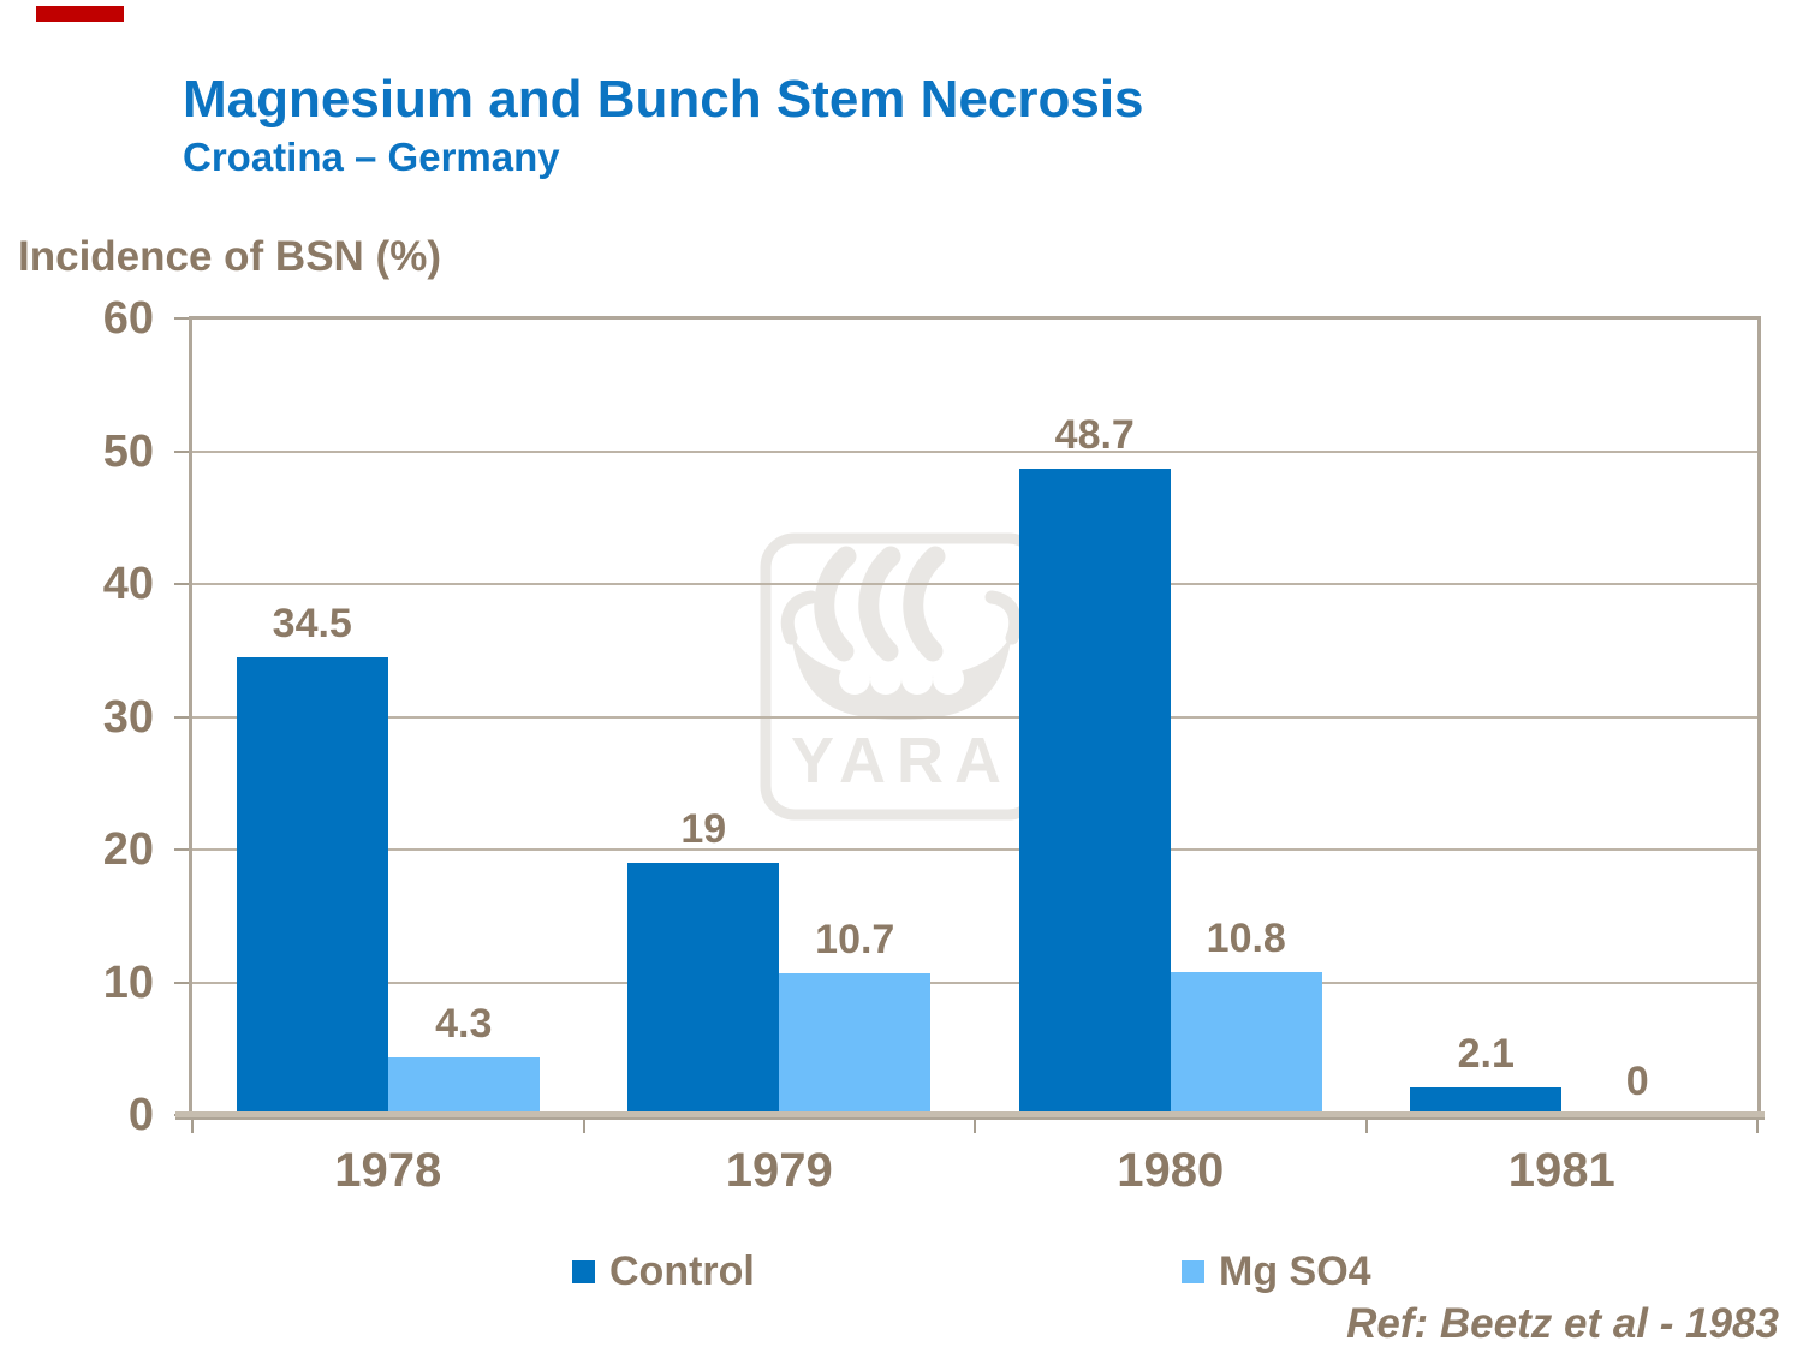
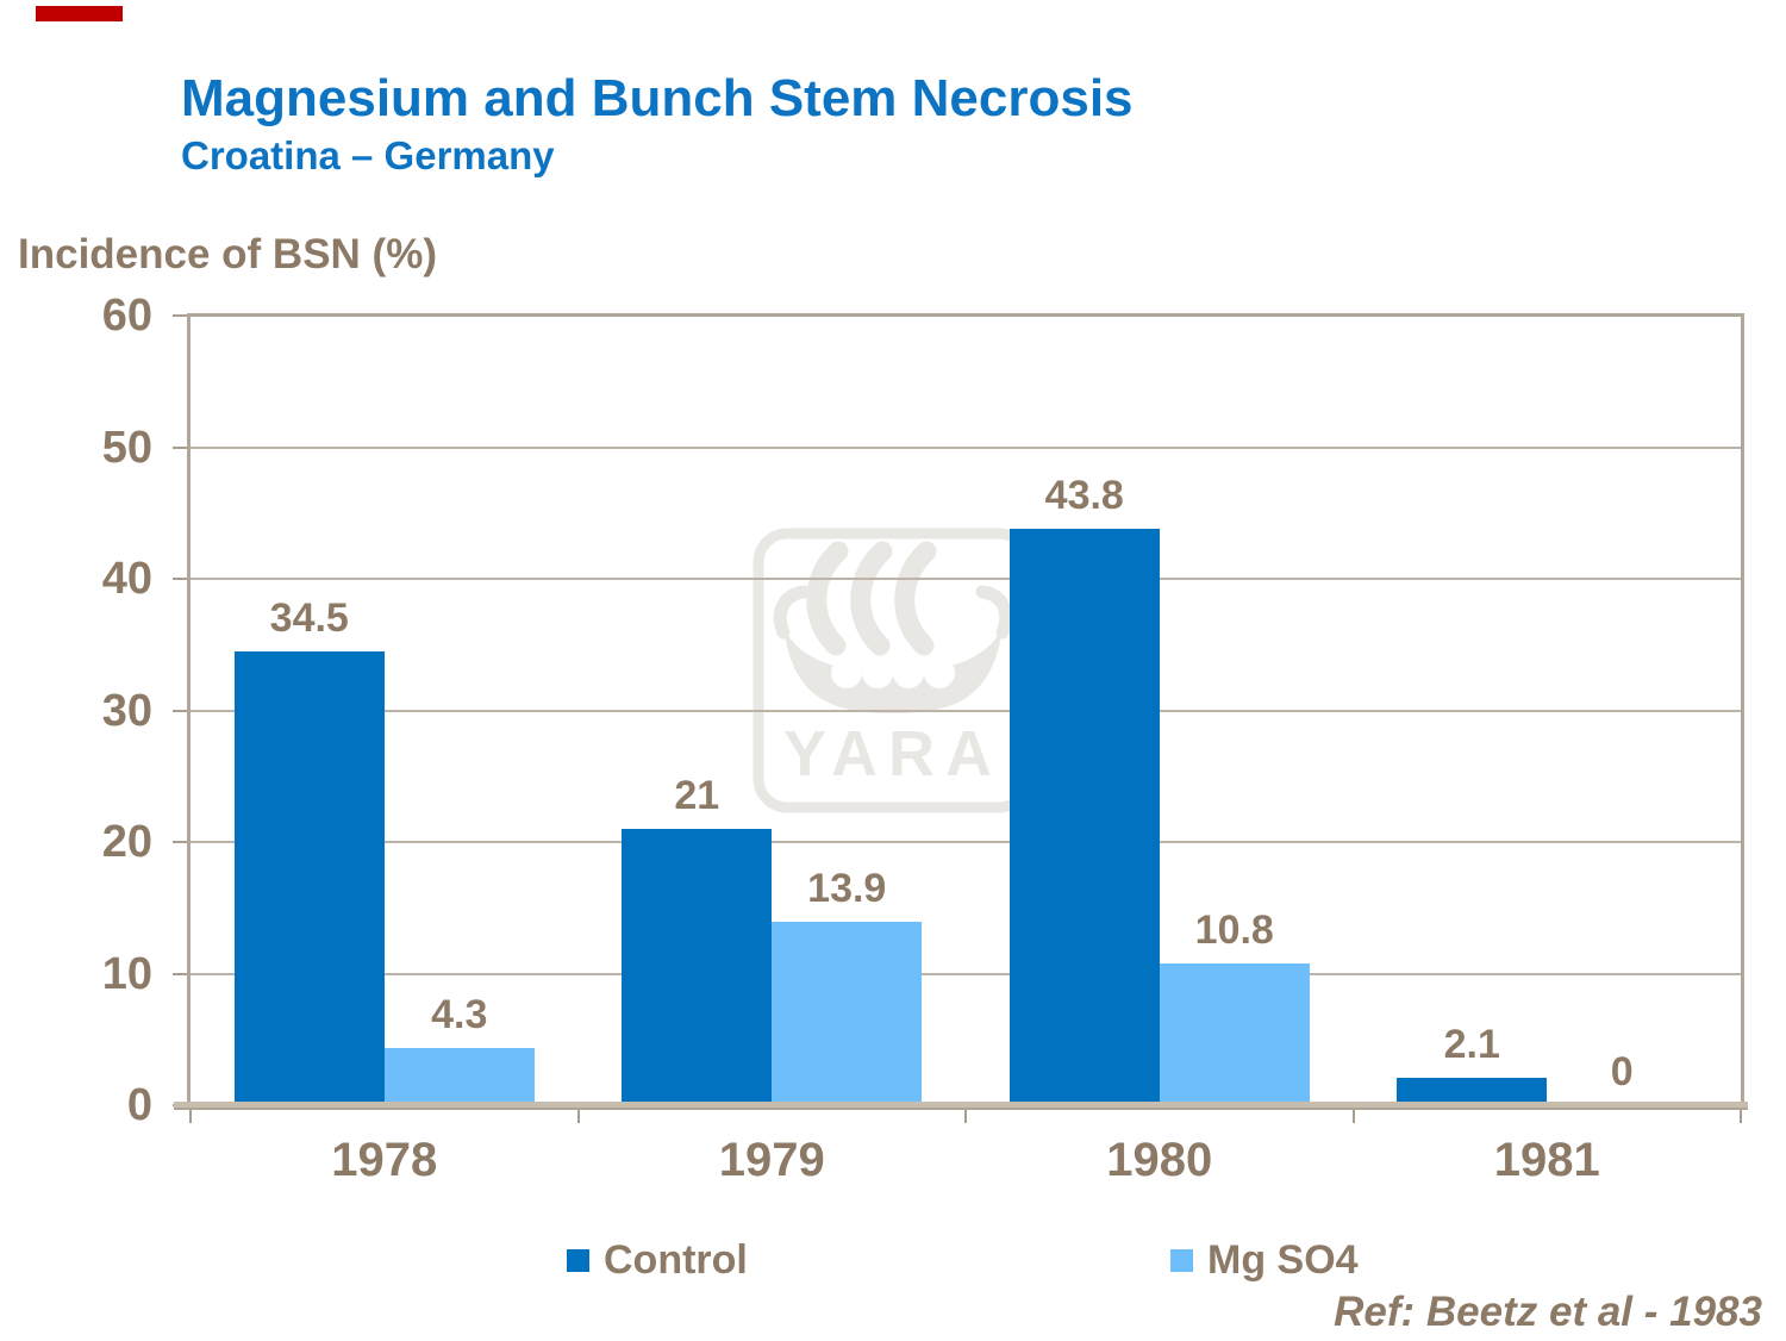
Control/1979: 19 -> 21
Mg SO4/1979: 10.7 -> 13.9
Control/1980: 48.7 -> 43.8
